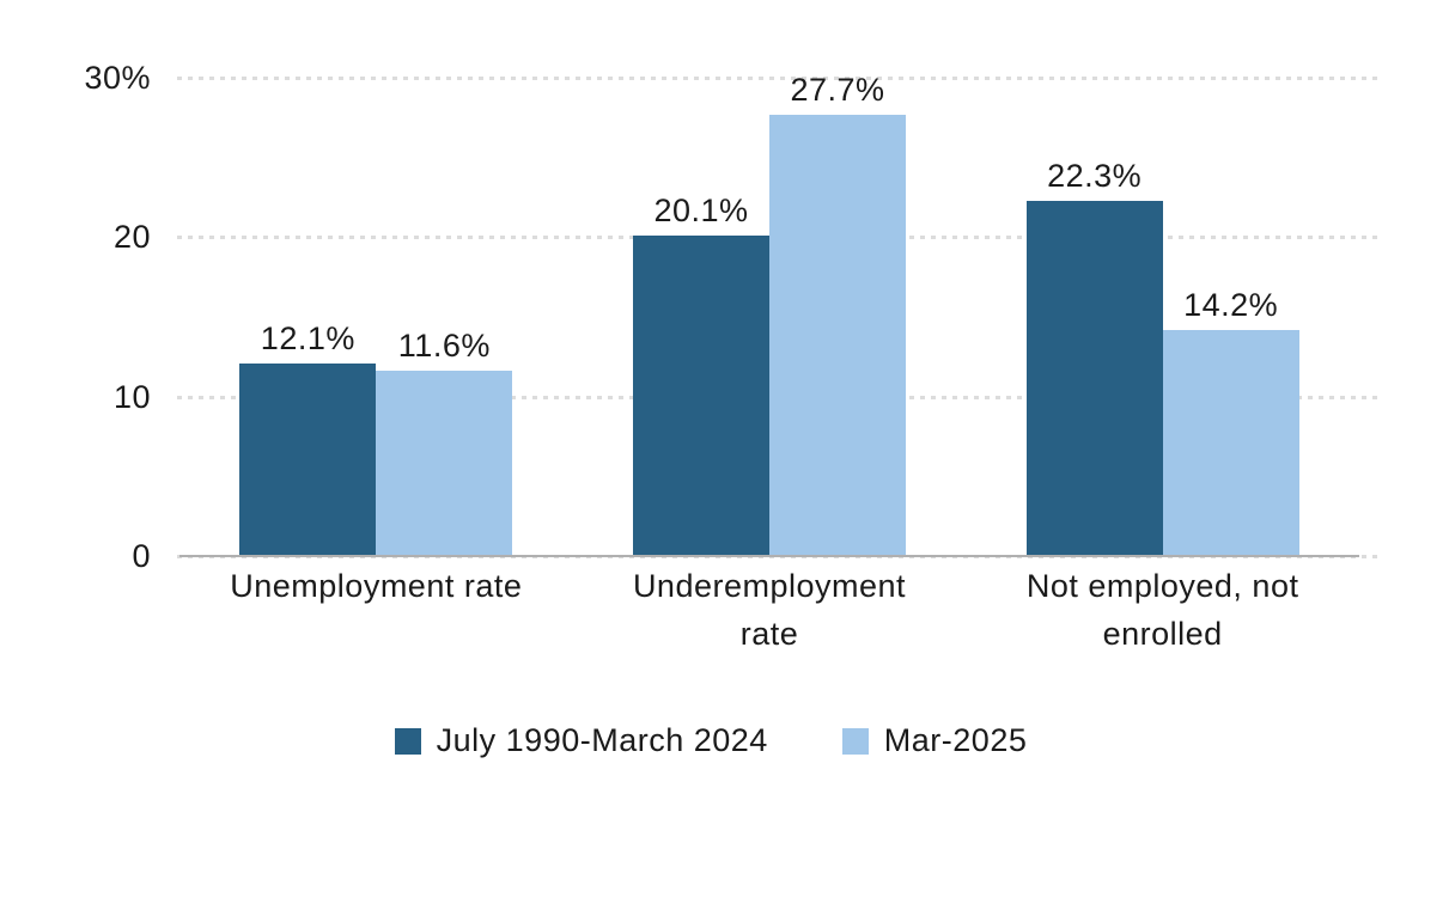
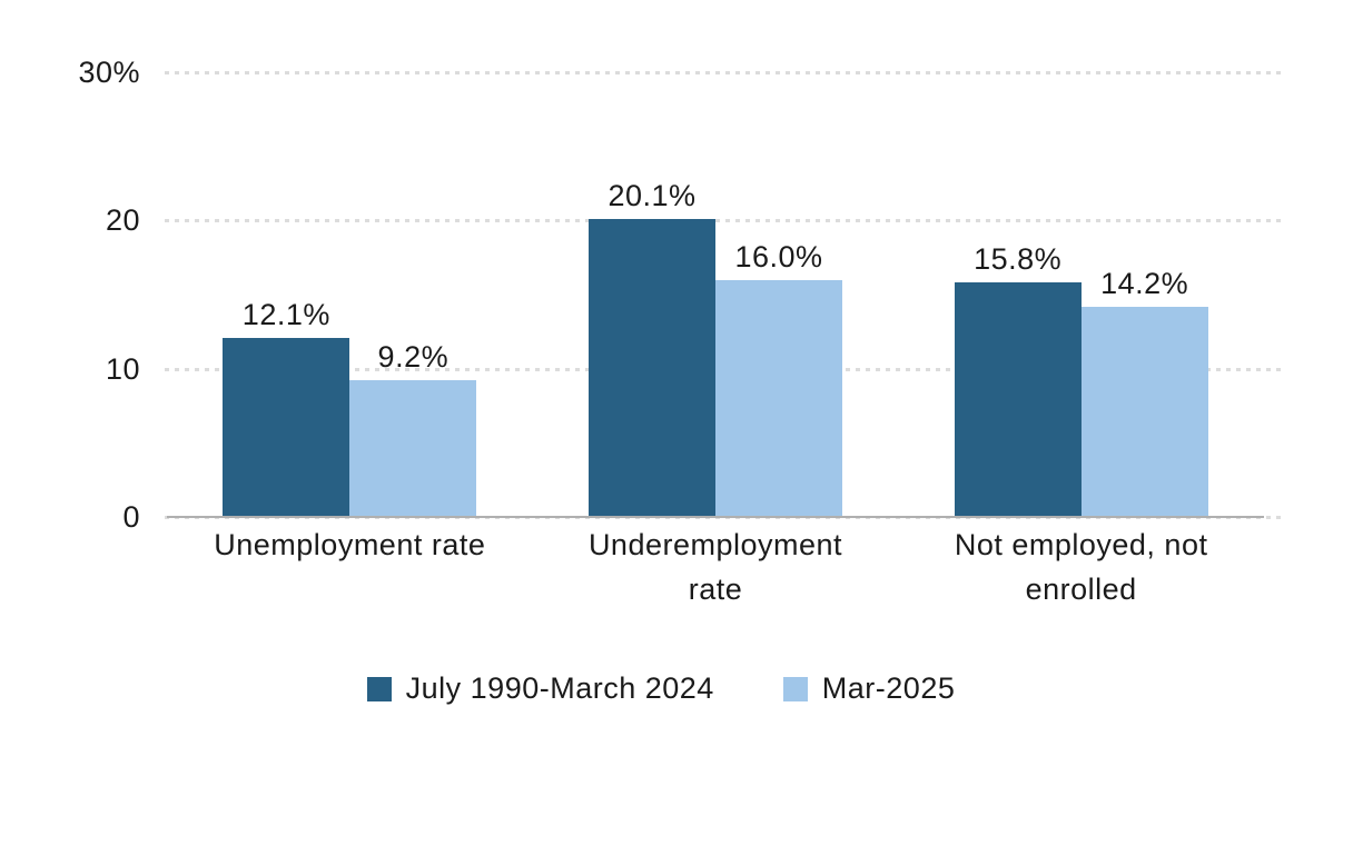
Mar-2025/Unemployment rate: 11.6% -> 9.2%
Mar-2025/Underemployment rate: 27.7% -> 16.0%
July 1990-March 2024/Not employed, not enrolled: 22.3% -> 15.8%
